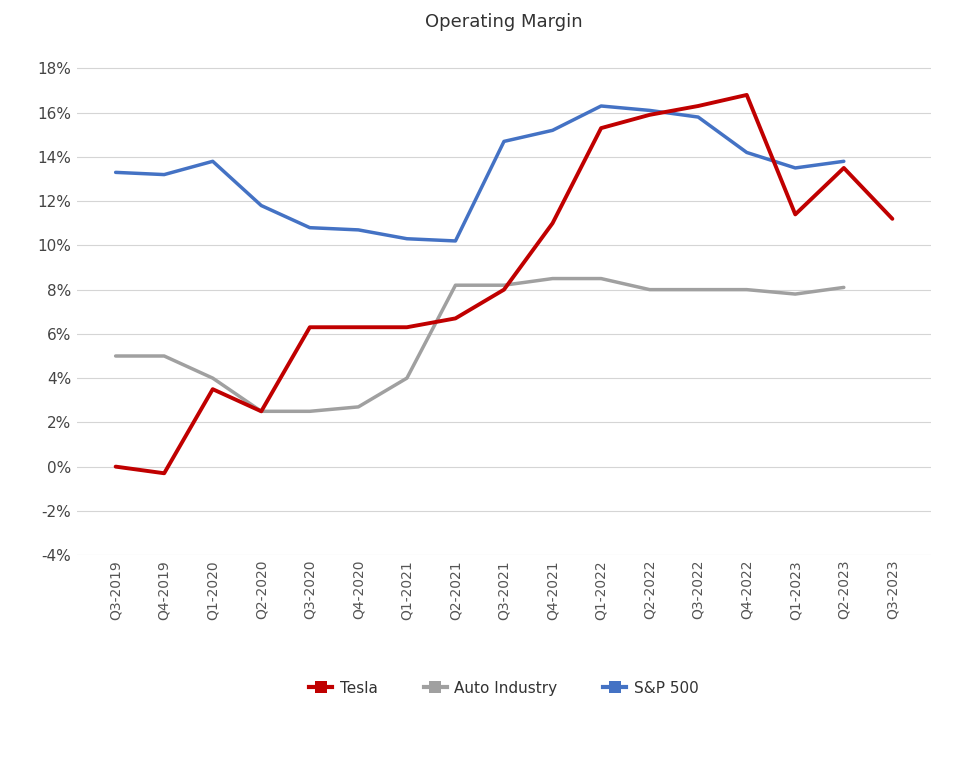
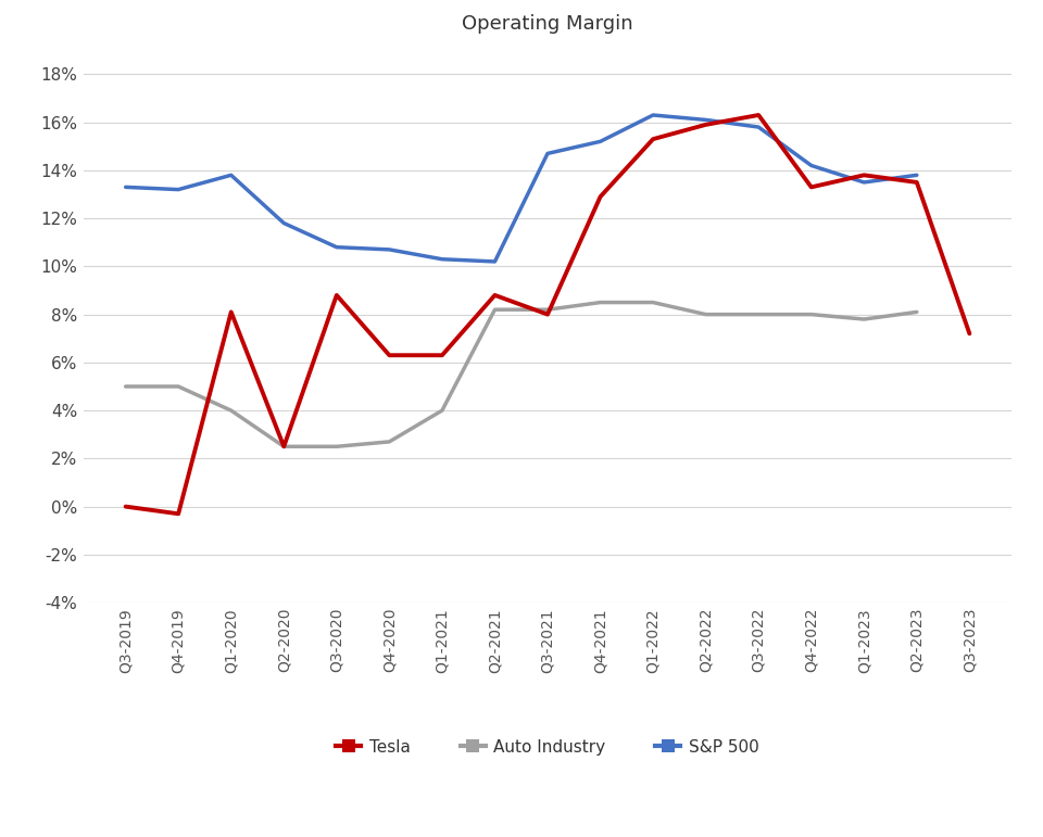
Tesla/Q1-2020: 3.5% -> 8.1%
Tesla/Q3-2020: 6.3% -> 8.8%
Tesla/Q2-2021: 6.7% -> 8.8%
Tesla/Q4-2021: 11.0% -> 12.9%
Tesla/Q4-2022: 16.8% -> 13.3%
Tesla/Q1-2023: 11.4% -> 13.8%
Tesla/Q3-2023: 11.2% -> 7.2%
